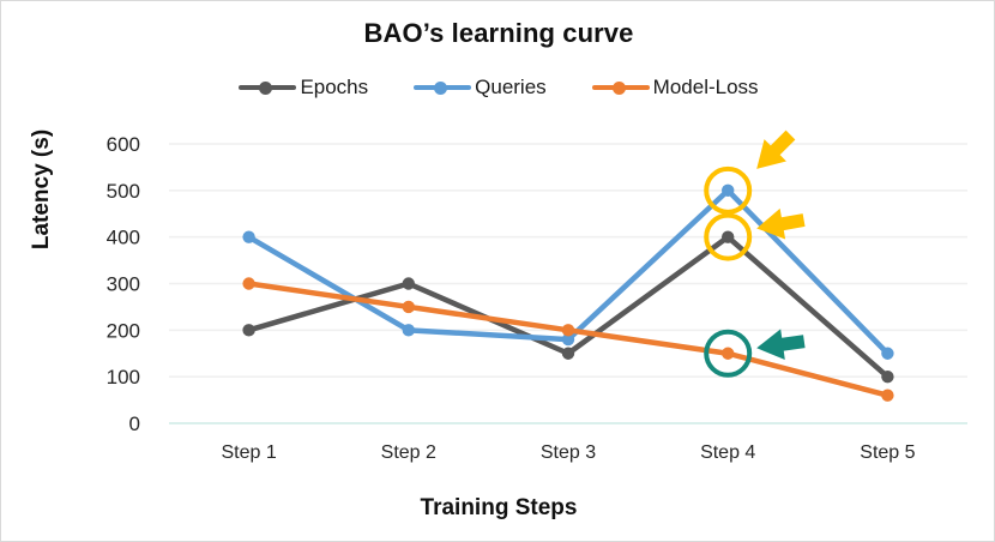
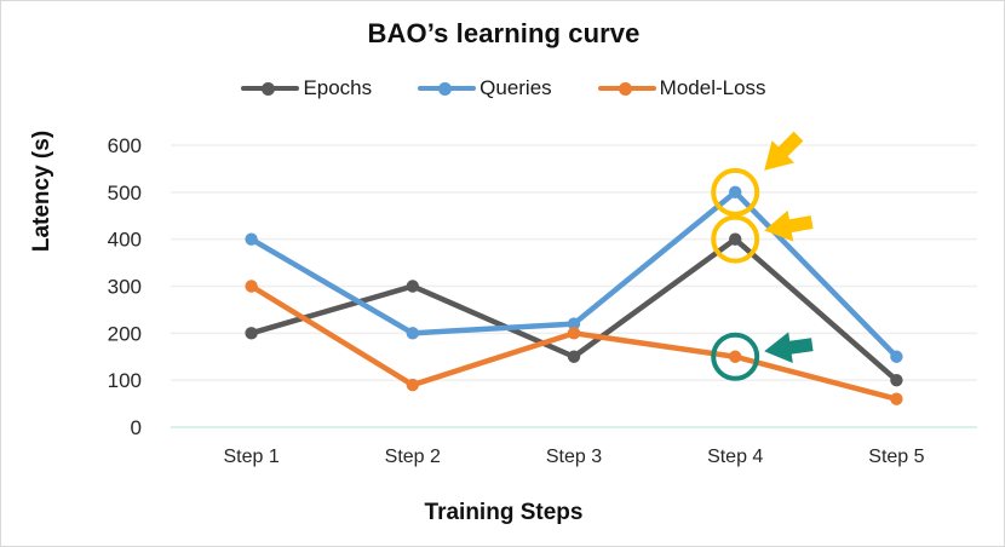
Model-Loss/Step 2: 250 -> 90
Queries/Step 3: 180 -> 220
